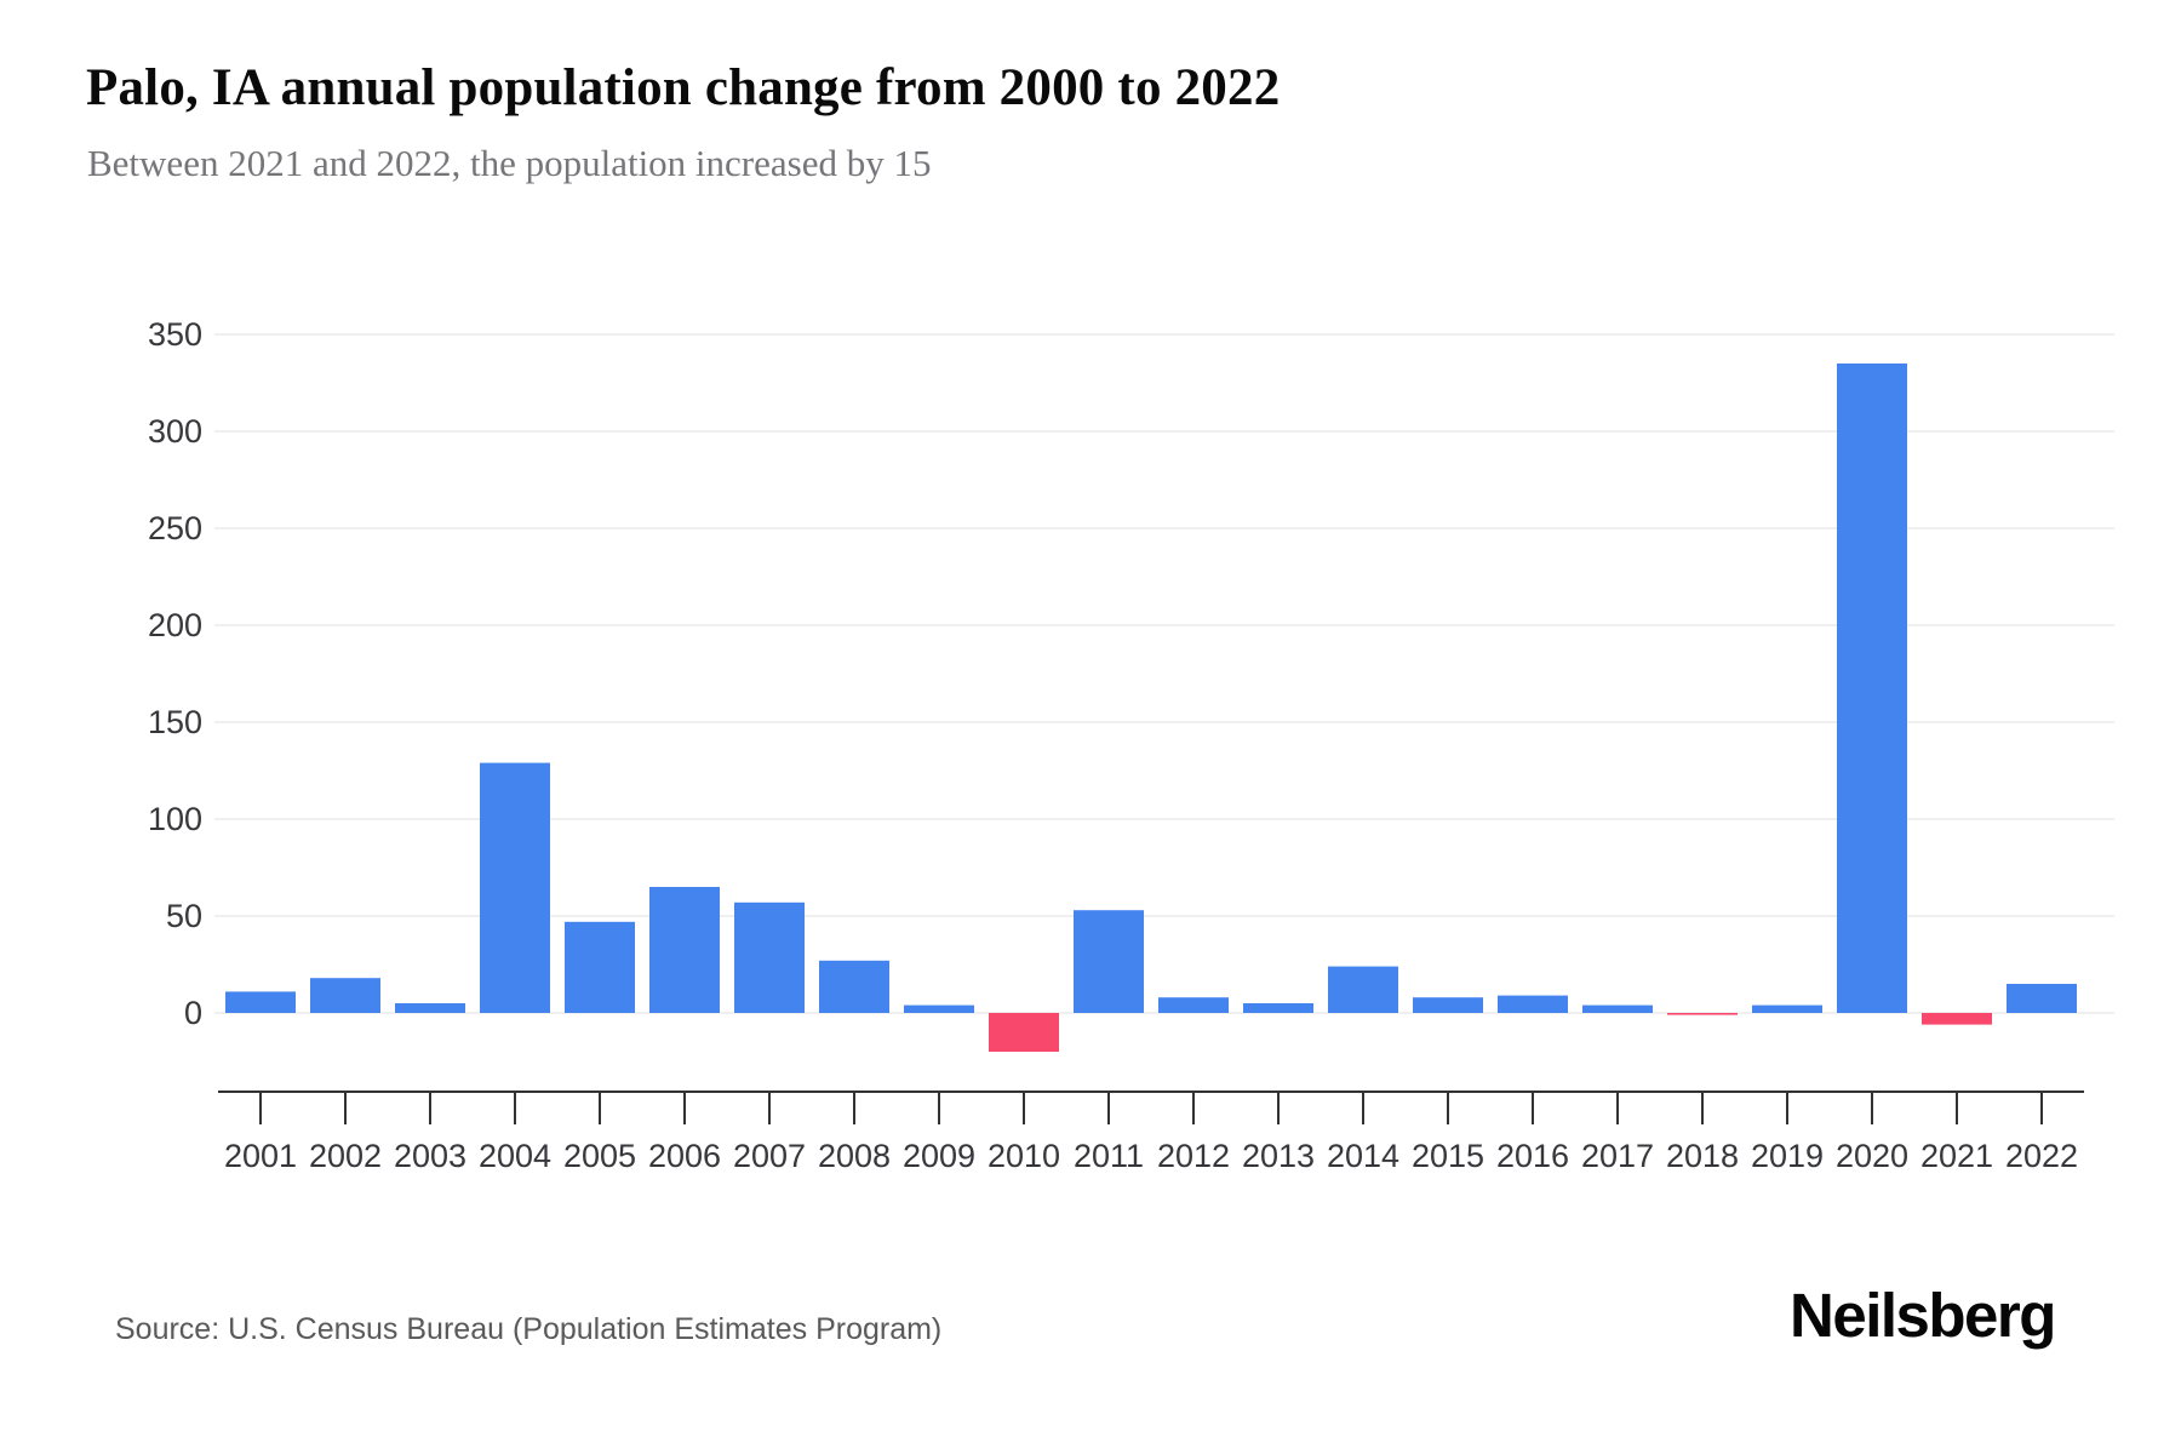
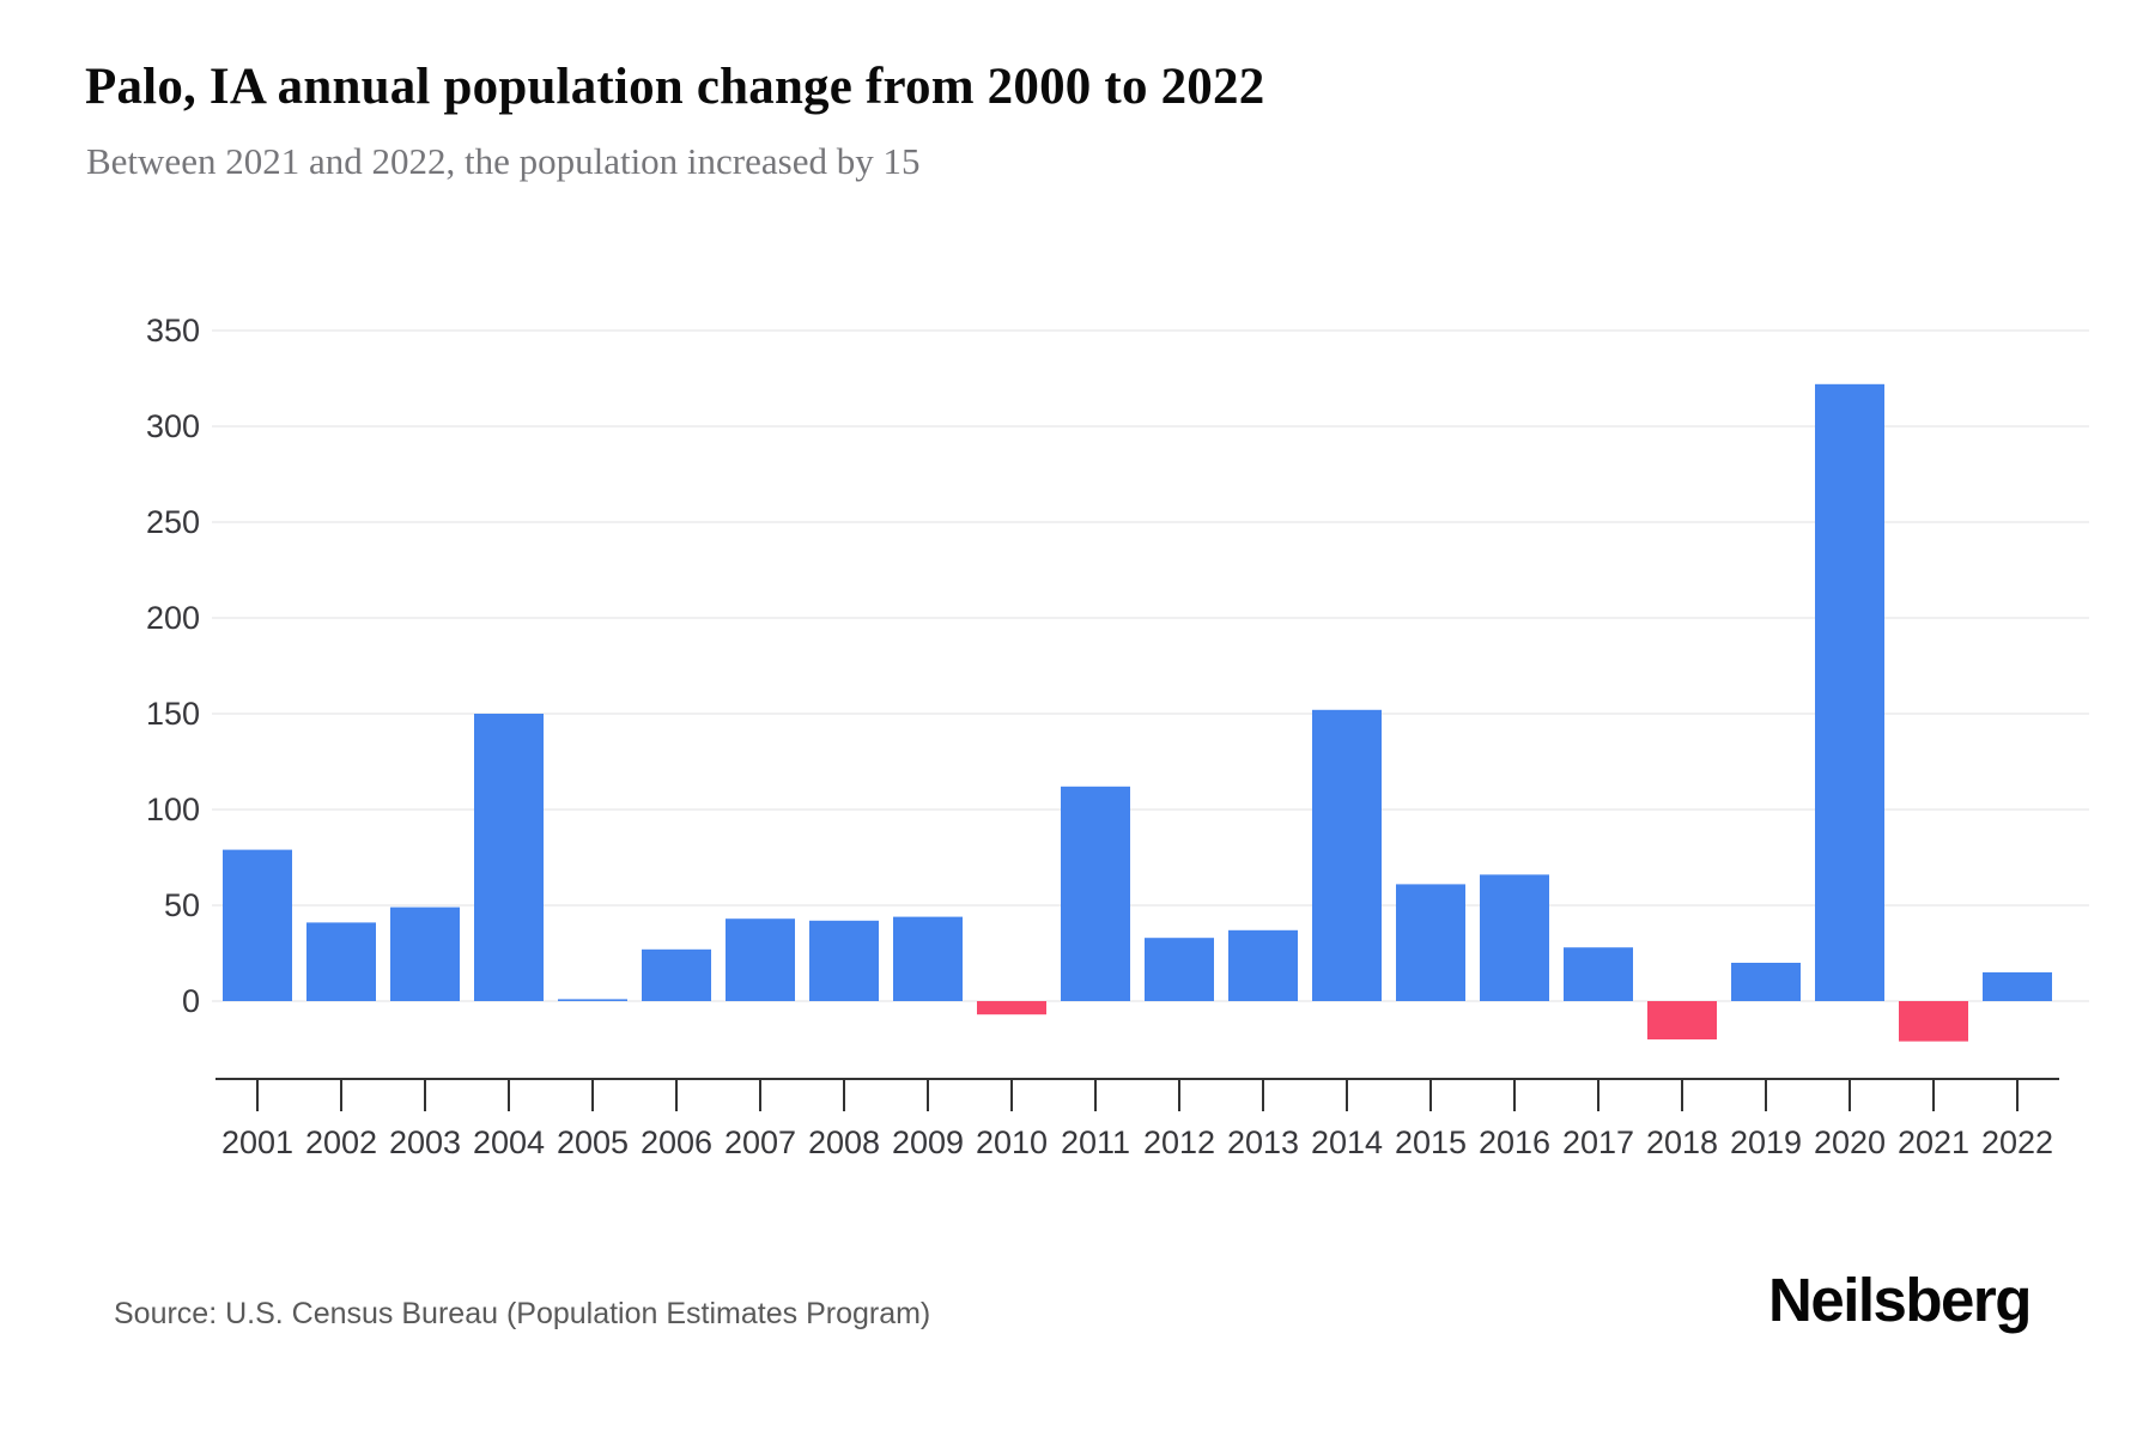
2001: 11 -> 79
2002: 18 -> 41
2003: 5 -> 49
2004: 129 -> 150
2005: 47 -> 1
2006: 65 -> 27
2007: 57 -> 43
2008: 27 -> 42
2009: 4 -> 44
2010: -20 -> -7
2011: 53 -> 112
2012: 8 -> 33
2013: 5 -> 37
2014: 24 -> 152
2015: 8 -> 61
2016: 9 -> 66
2017: 4 -> 28
2018: -1 -> -20
2019: 4 -> 20
2020: 335 -> 322
2021: -6 -> -21
